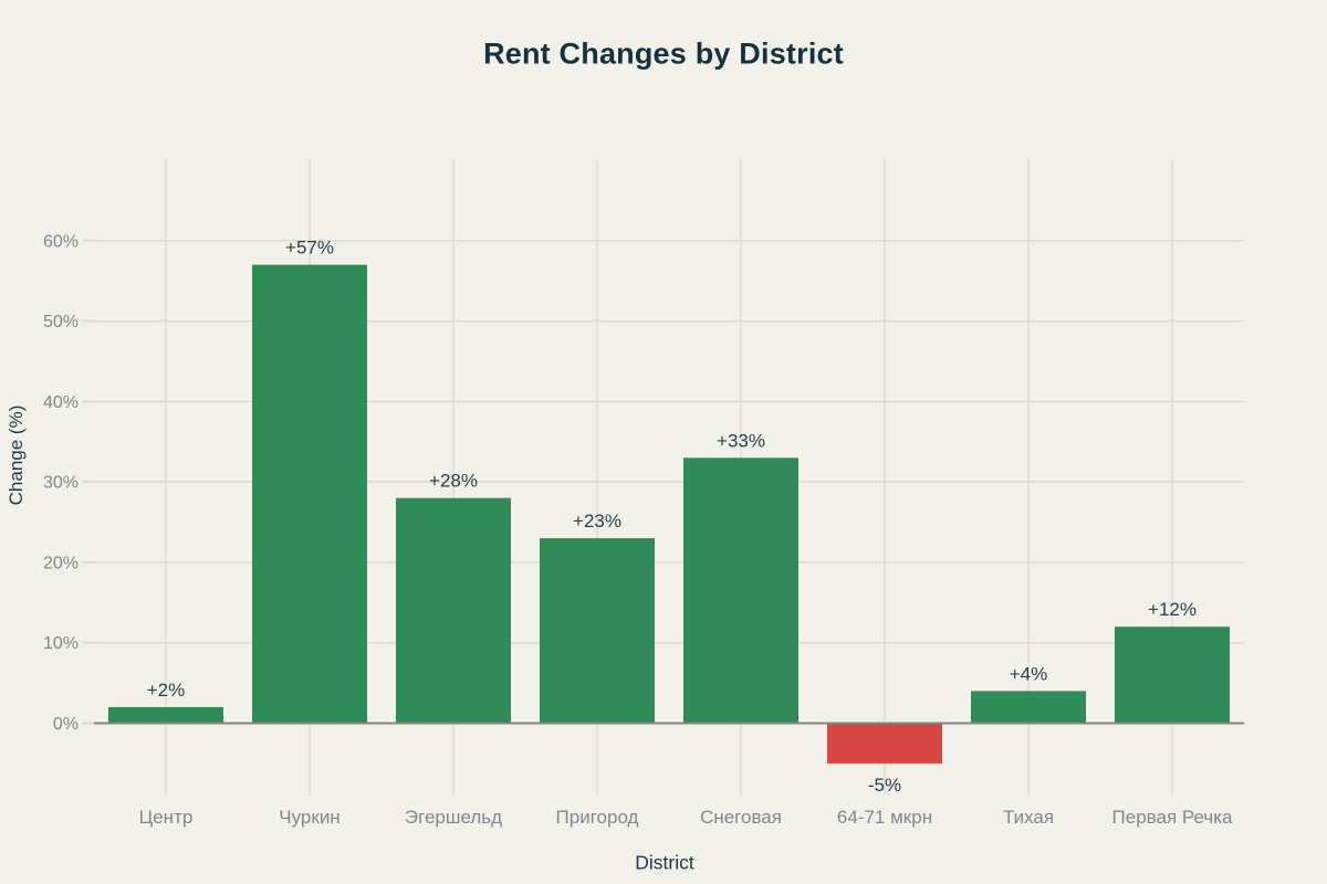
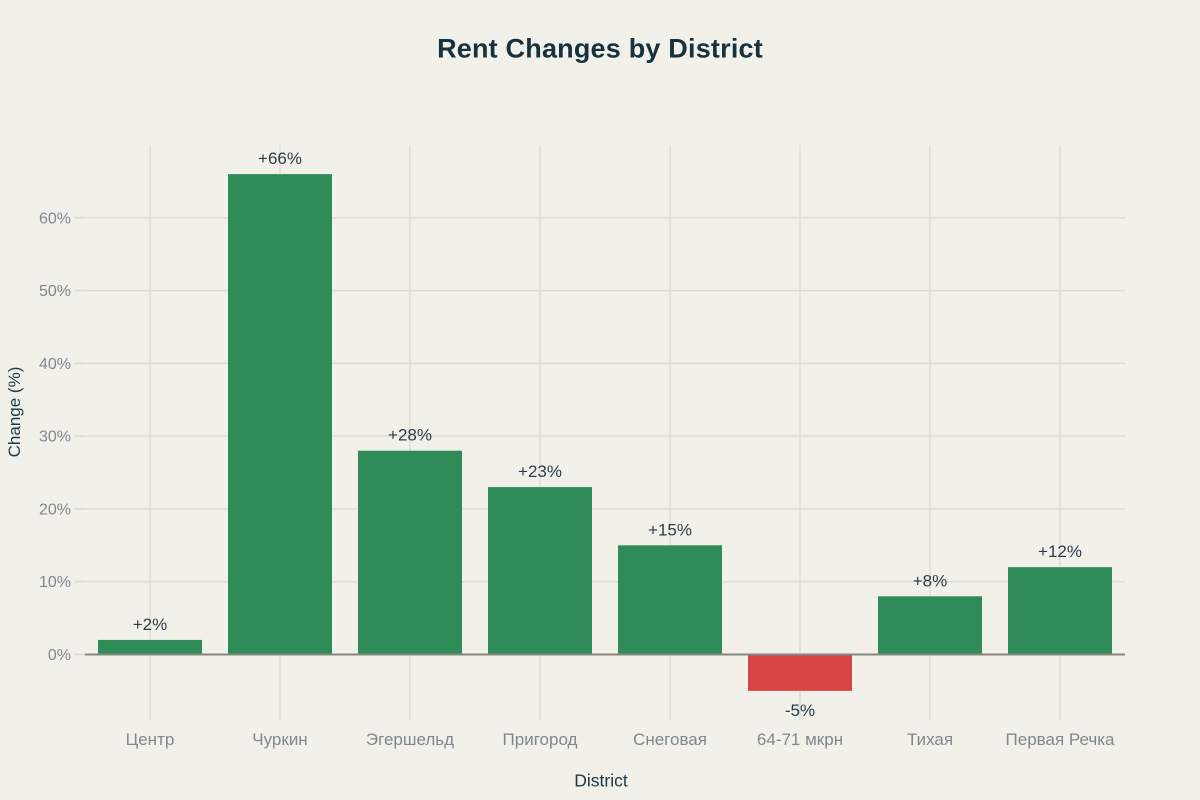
Чуркин: +57% -> +66%
Снеговая: +33% -> +15%
Тихая: +4% -> +8%
